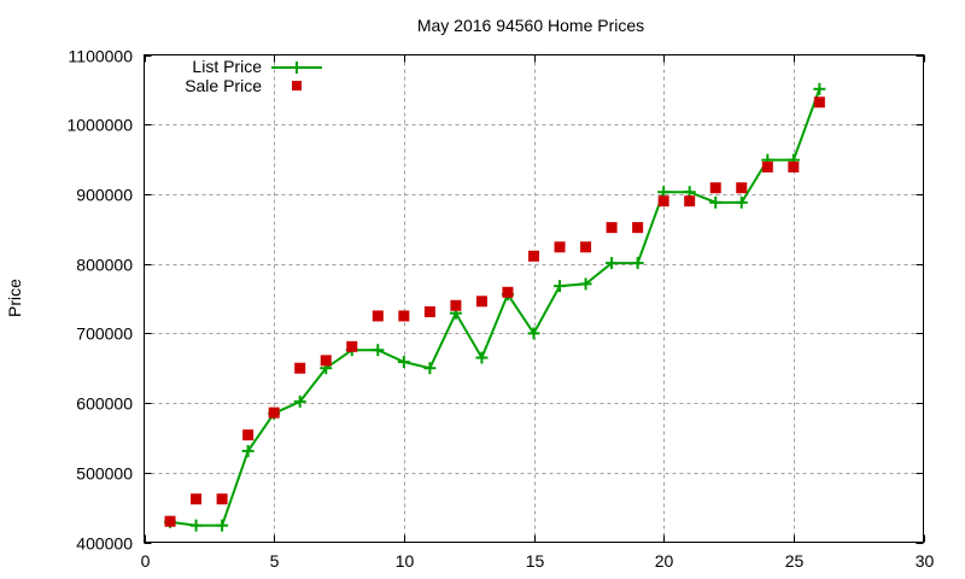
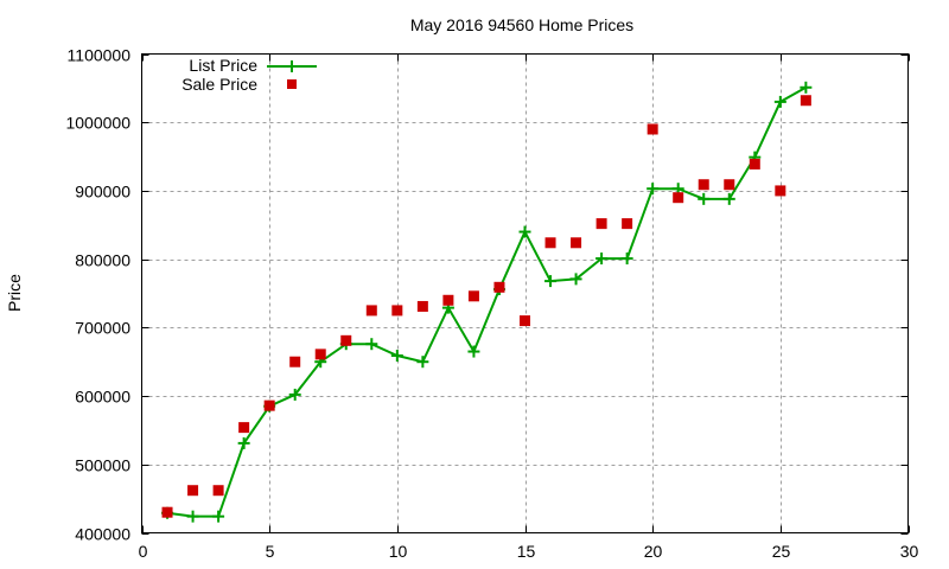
List Price/15: 700000 -> 840000
Sale Price/15: 810000 -> 710000
Sale Price/20: 890000 -> 990000
List Price/25: 950000 -> 1030000
Sale Price/25: 940000 -> 900000
